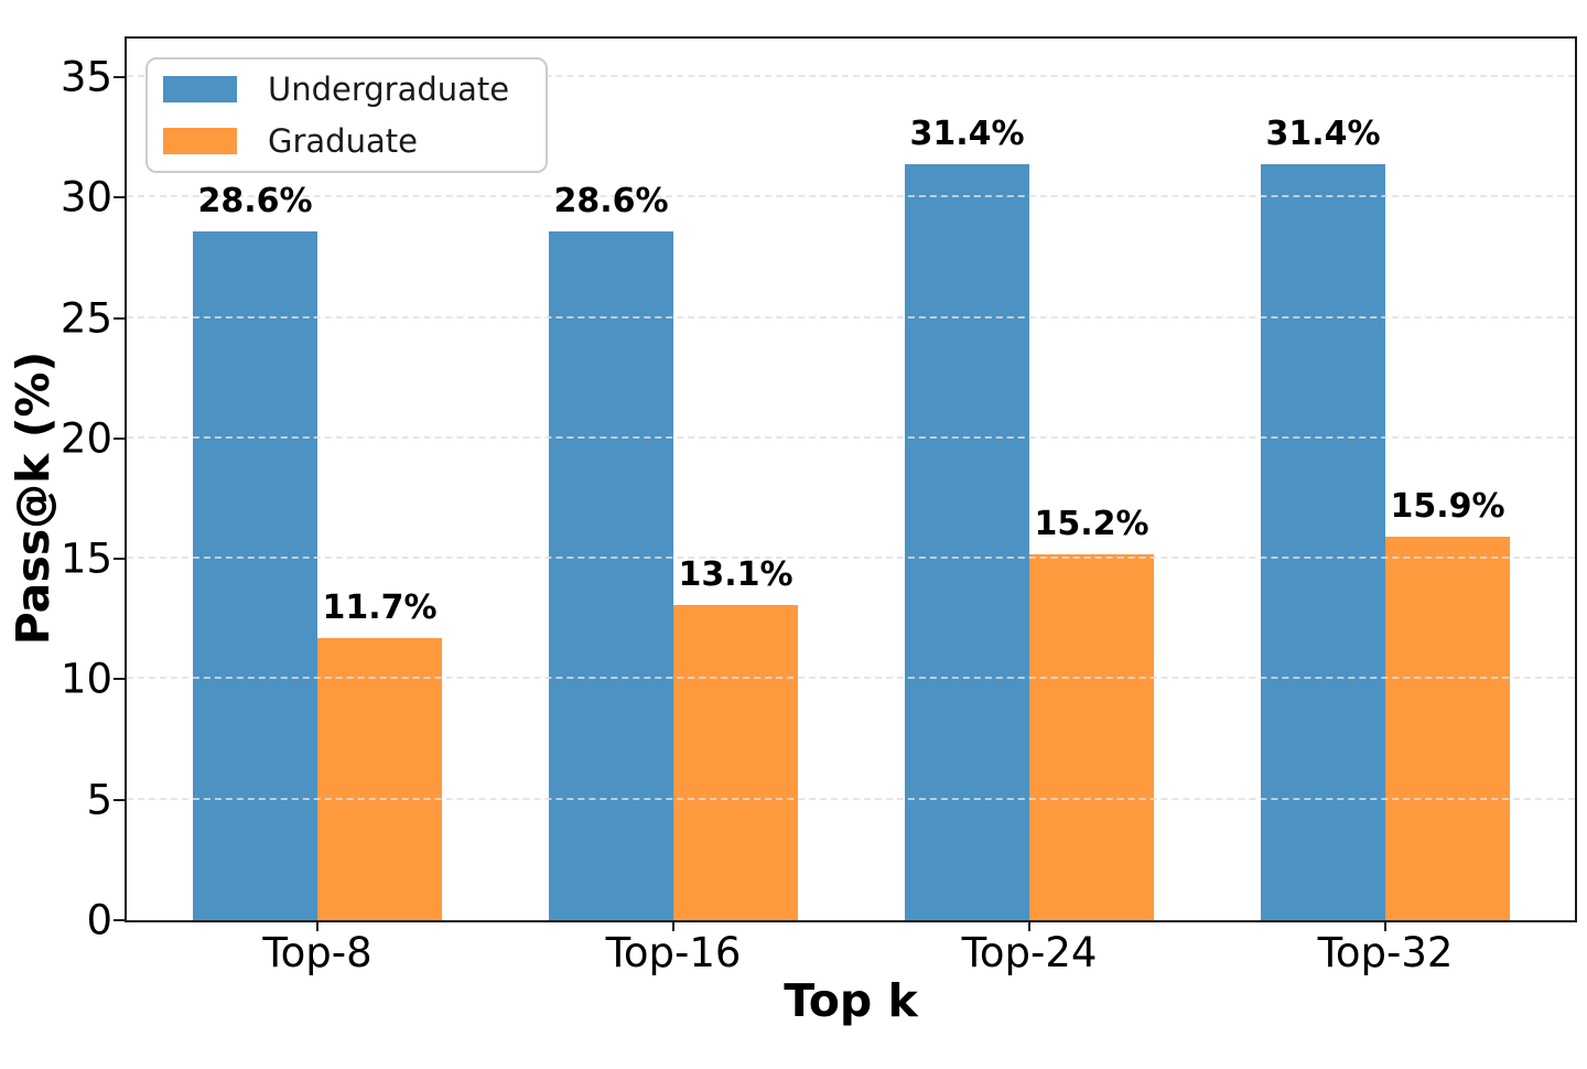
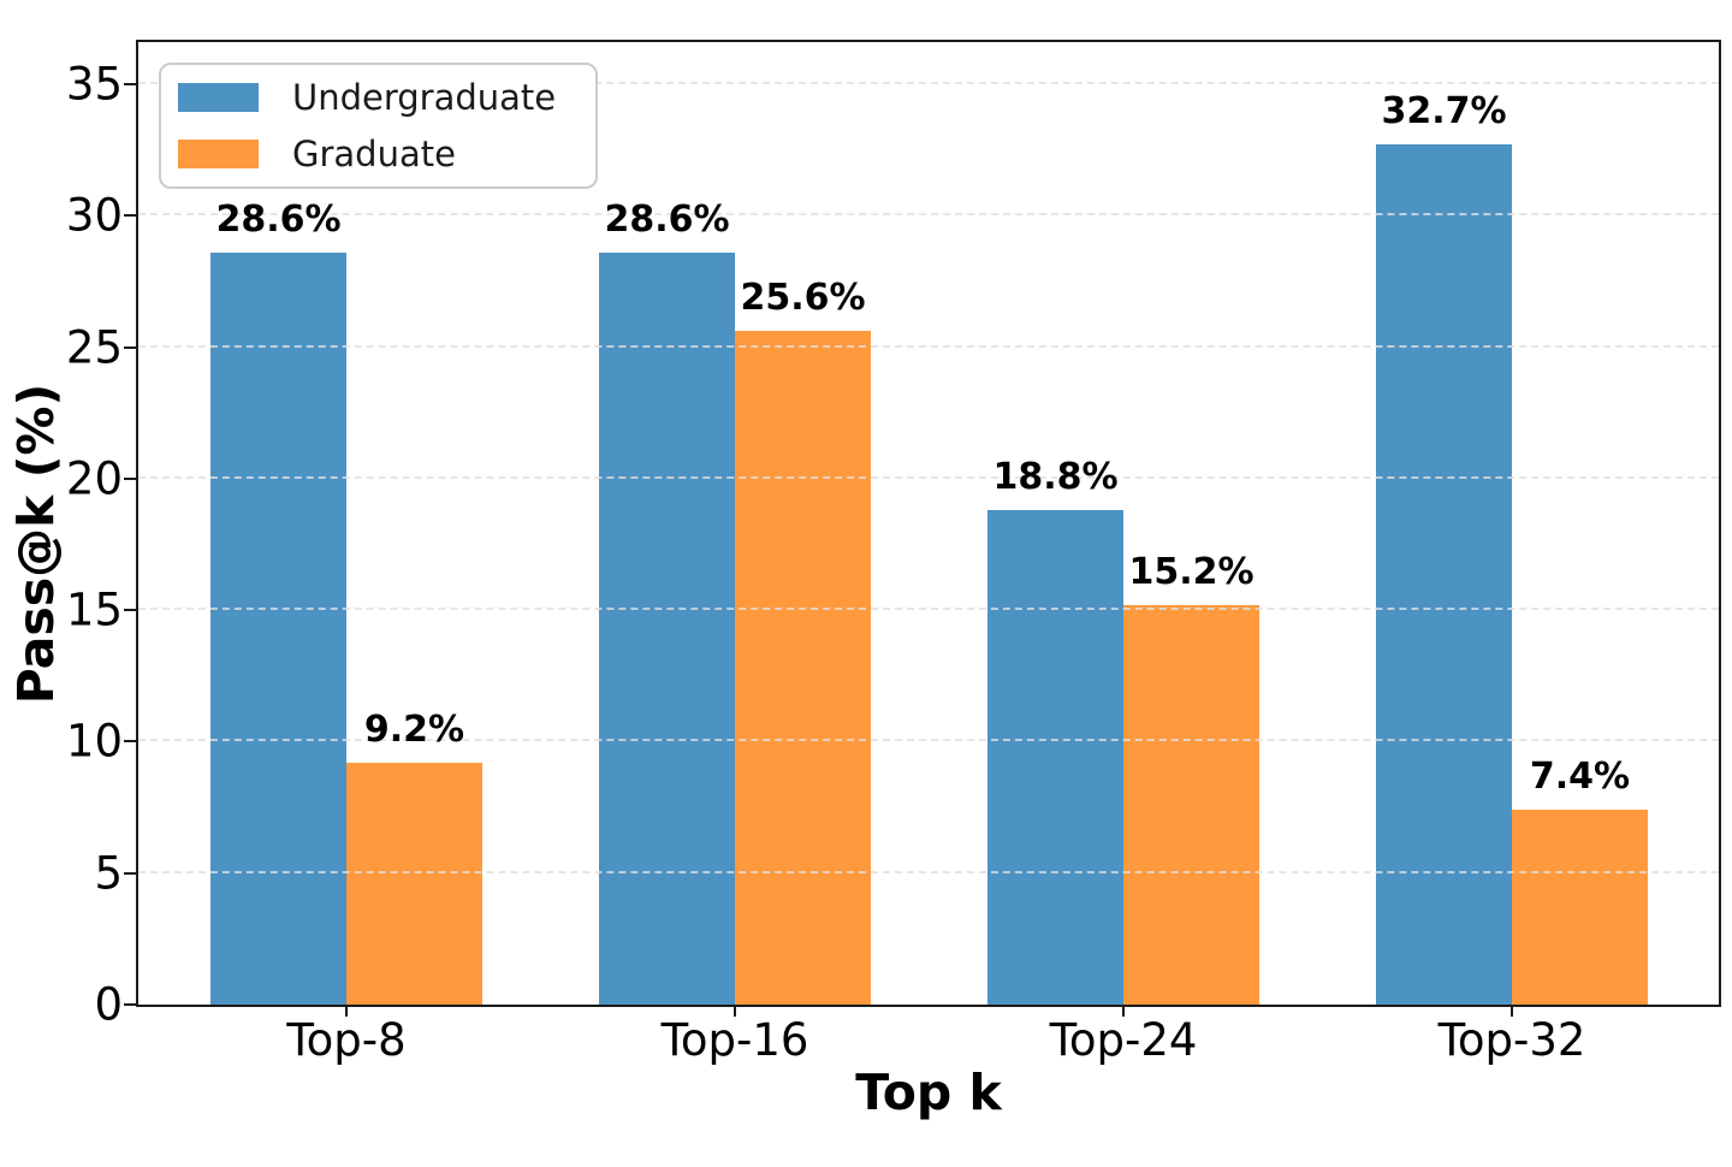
Graduate/Top-8: 11.7% -> 9.2%
Graduate/Top-16: 13.1% -> 25.6%
Undergraduate/Top-24: 31.4% -> 18.8%
Undergraduate/Top-32: 31.4% -> 32.7%
Graduate/Top-32: 15.9% -> 7.4%
